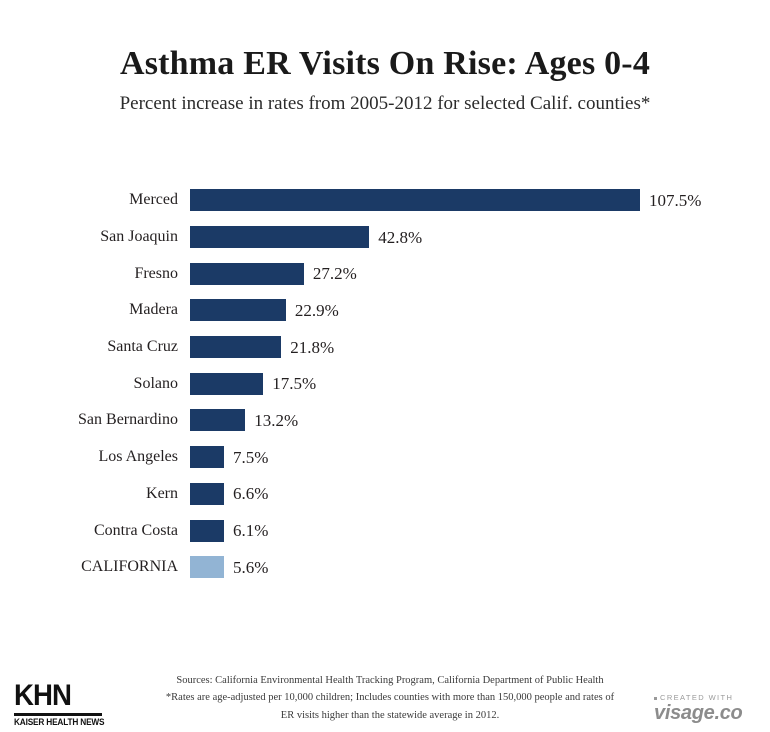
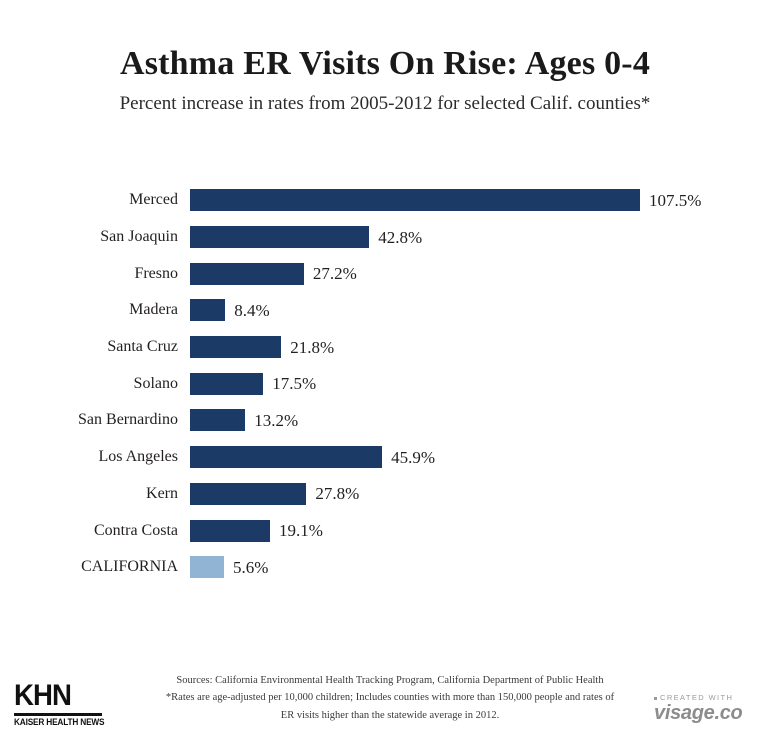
Madera: 22.9% -> 8.4%
Los Angeles: 7.5% -> 45.9%
Kern: 6.6% -> 27.8%
Contra Costa: 6.1% -> 19.1%
